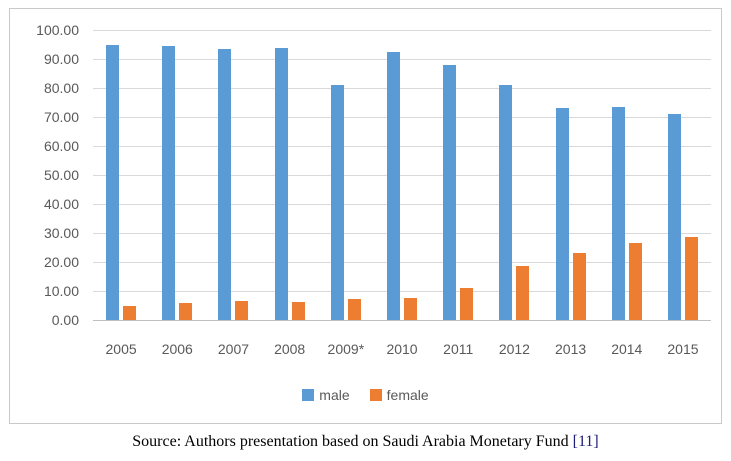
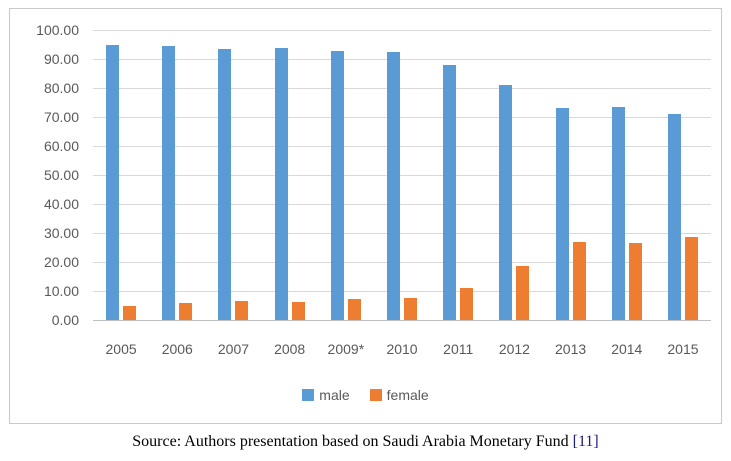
male/2009*: 81 -> 93
female/2013: 23 -> 27
